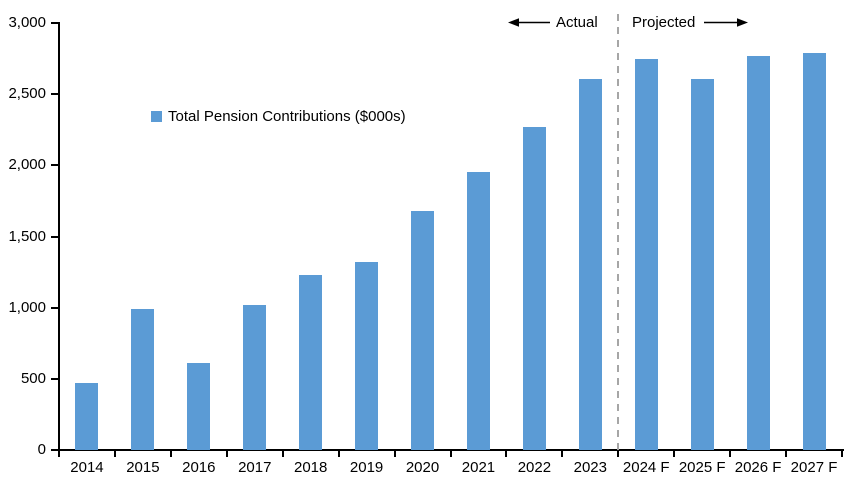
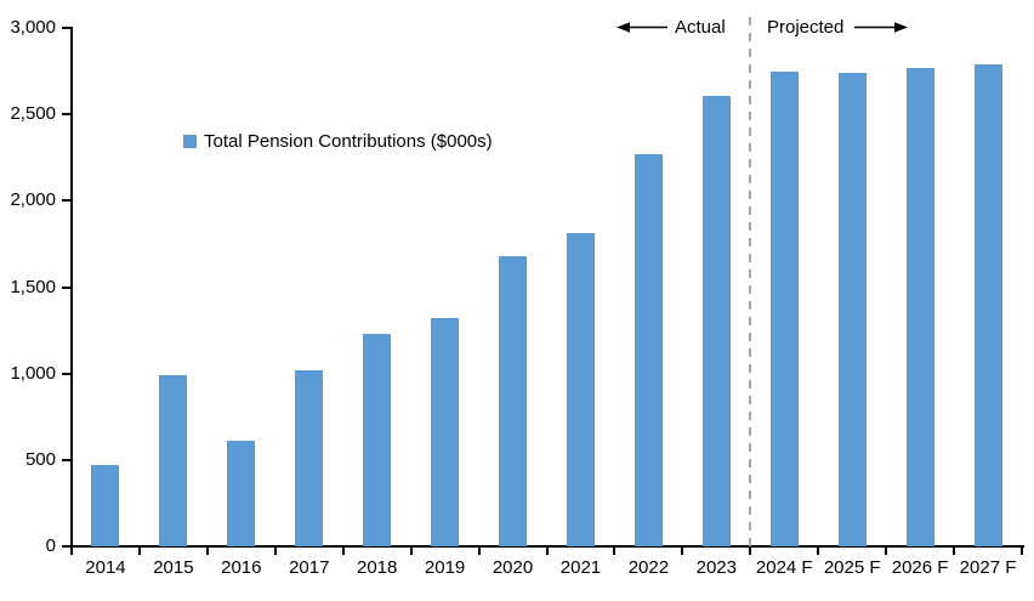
2021: 1950 -> 1810
2025 F: 2610 -> 2740
